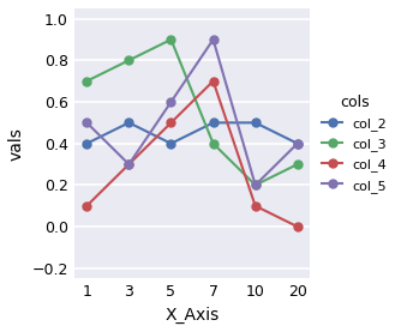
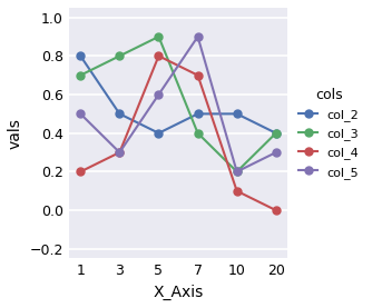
col_2/1: 0.4 -> 0.8
col_4/1: 0.1 -> 0.2
col_4/5: 0.5 -> 0.8
col_3/20: 0.3 -> 0.4
col_5/20: 0.4 -> 0.3
